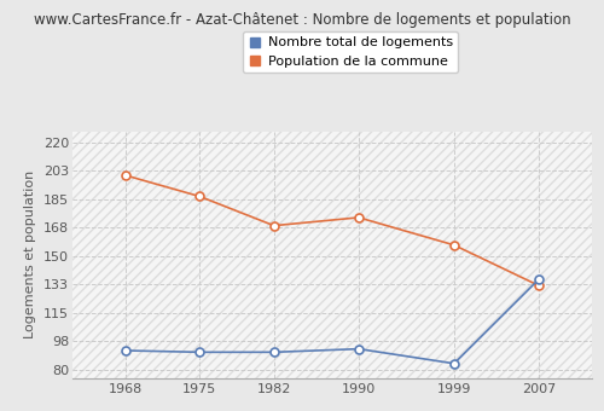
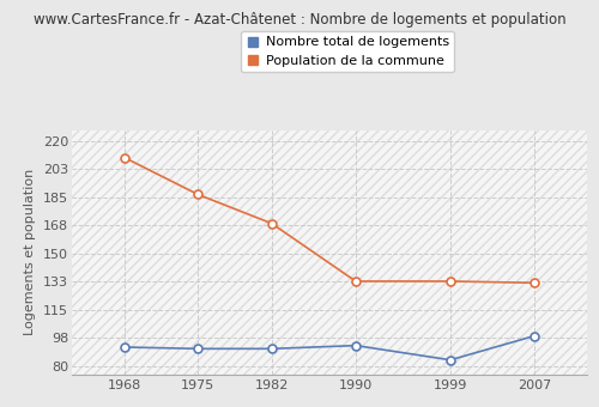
Population de la commune/1968: 200 -> 210
Population de la commune/1990: 174 -> 133
Population de la commune/1999: 157 -> 133
Nombre total de logements/2007: 136 -> 99
